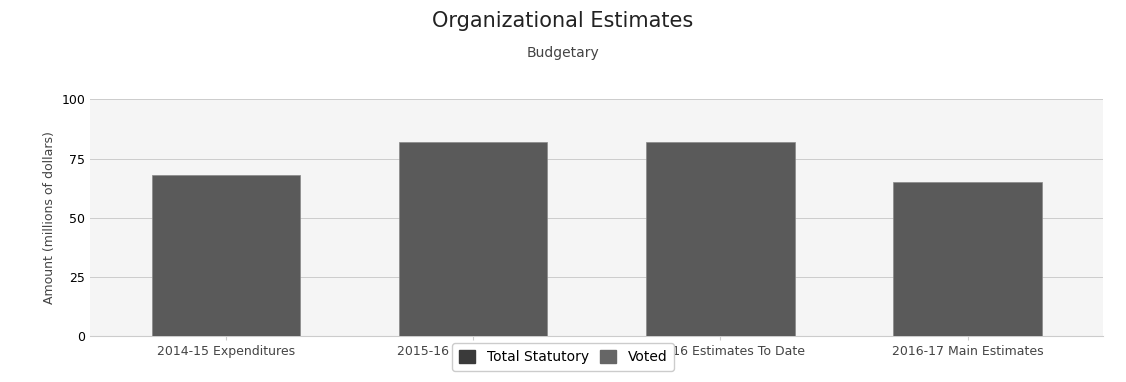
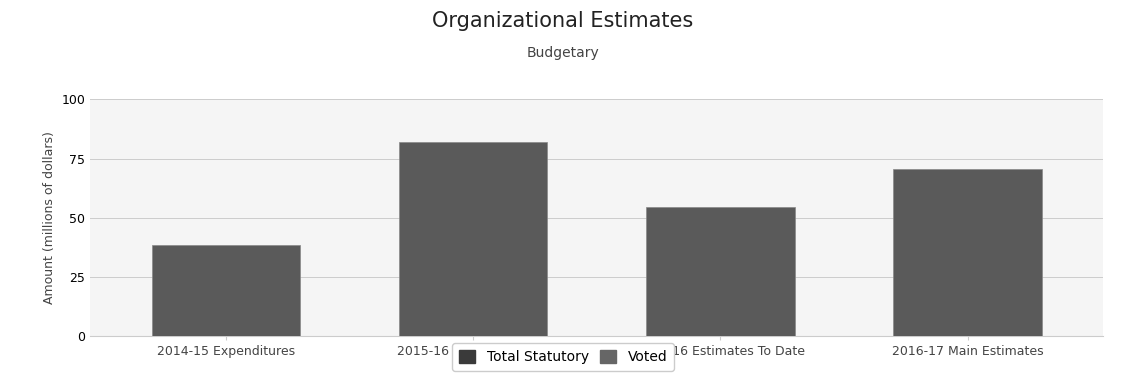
2014-15 Expenditures: 68.1 -> 38.5
2015-16 Estimates To Date: 81.8 -> 54.5
2016-17 Main Estimates: 65.2 -> 70.5
